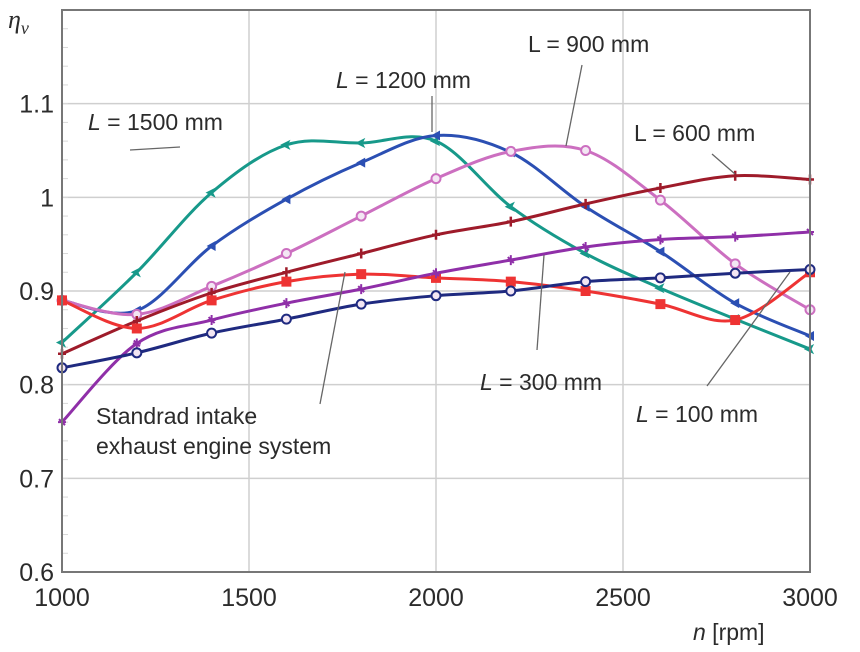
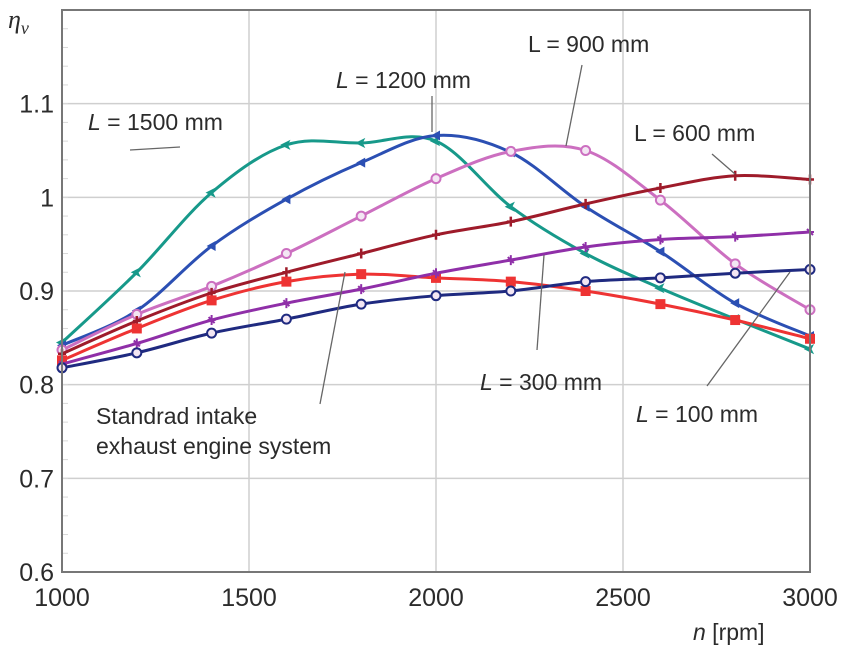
L = 1200 mm/1000: 0.89 -> 0.84
L = 900 mm/1000: 0.89 -> 0.84
Standrad intake exhaust engine system/1000: 0.89 -> 0.83
L = 300 mm/1000: 0.76 -> 0.82
Standrad intake exhaust engine system/3000: 0.92 -> 0.85
